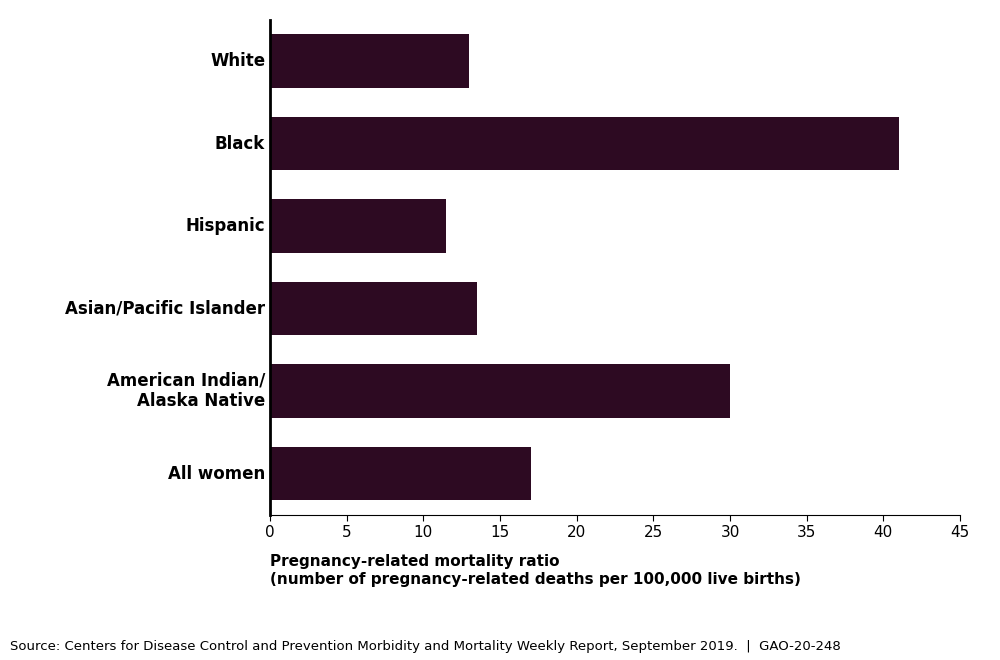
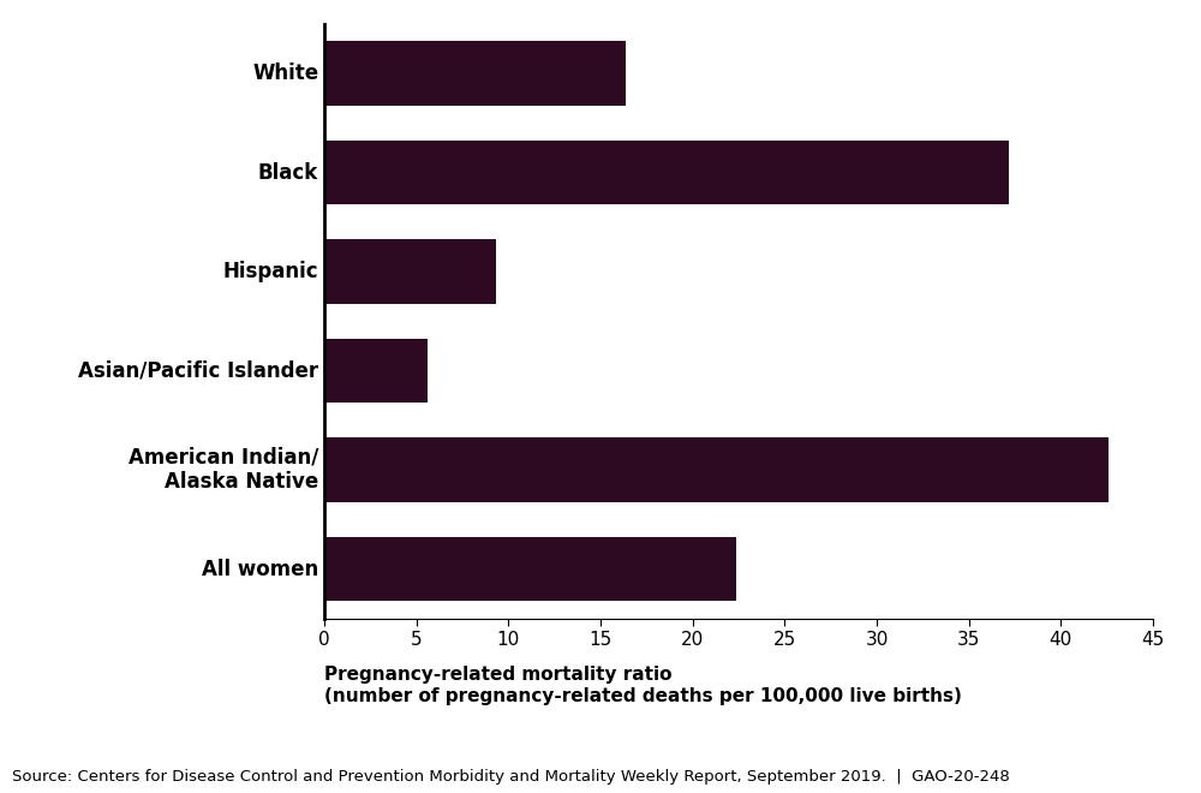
White: 13.0 -> 16.4
Black: 41.0 -> 37.2
Hispanic: 11.5 -> 9.3
Asian/Pacific Islander: 13.5 -> 5.6
American Indian/ Alaska Native: 30.0 -> 42.6
All women: 17.0 -> 22.4
